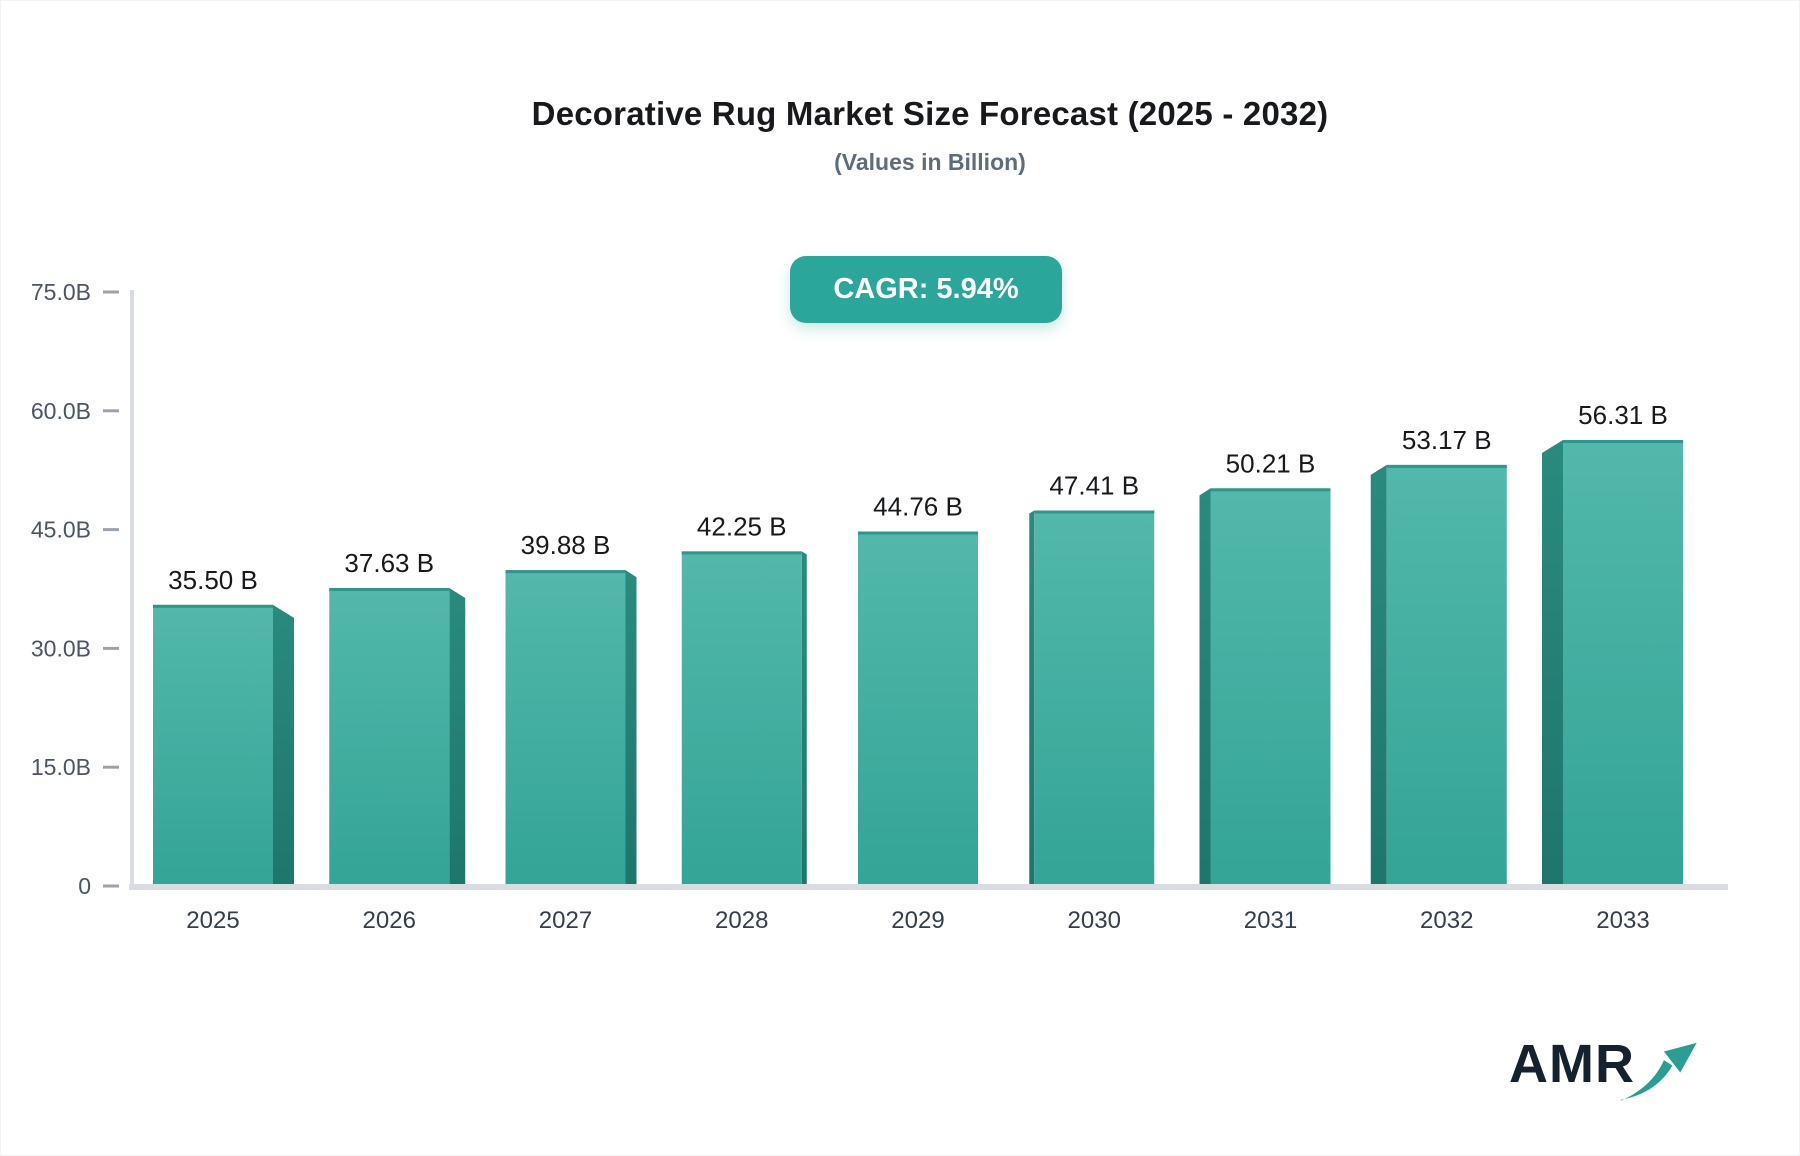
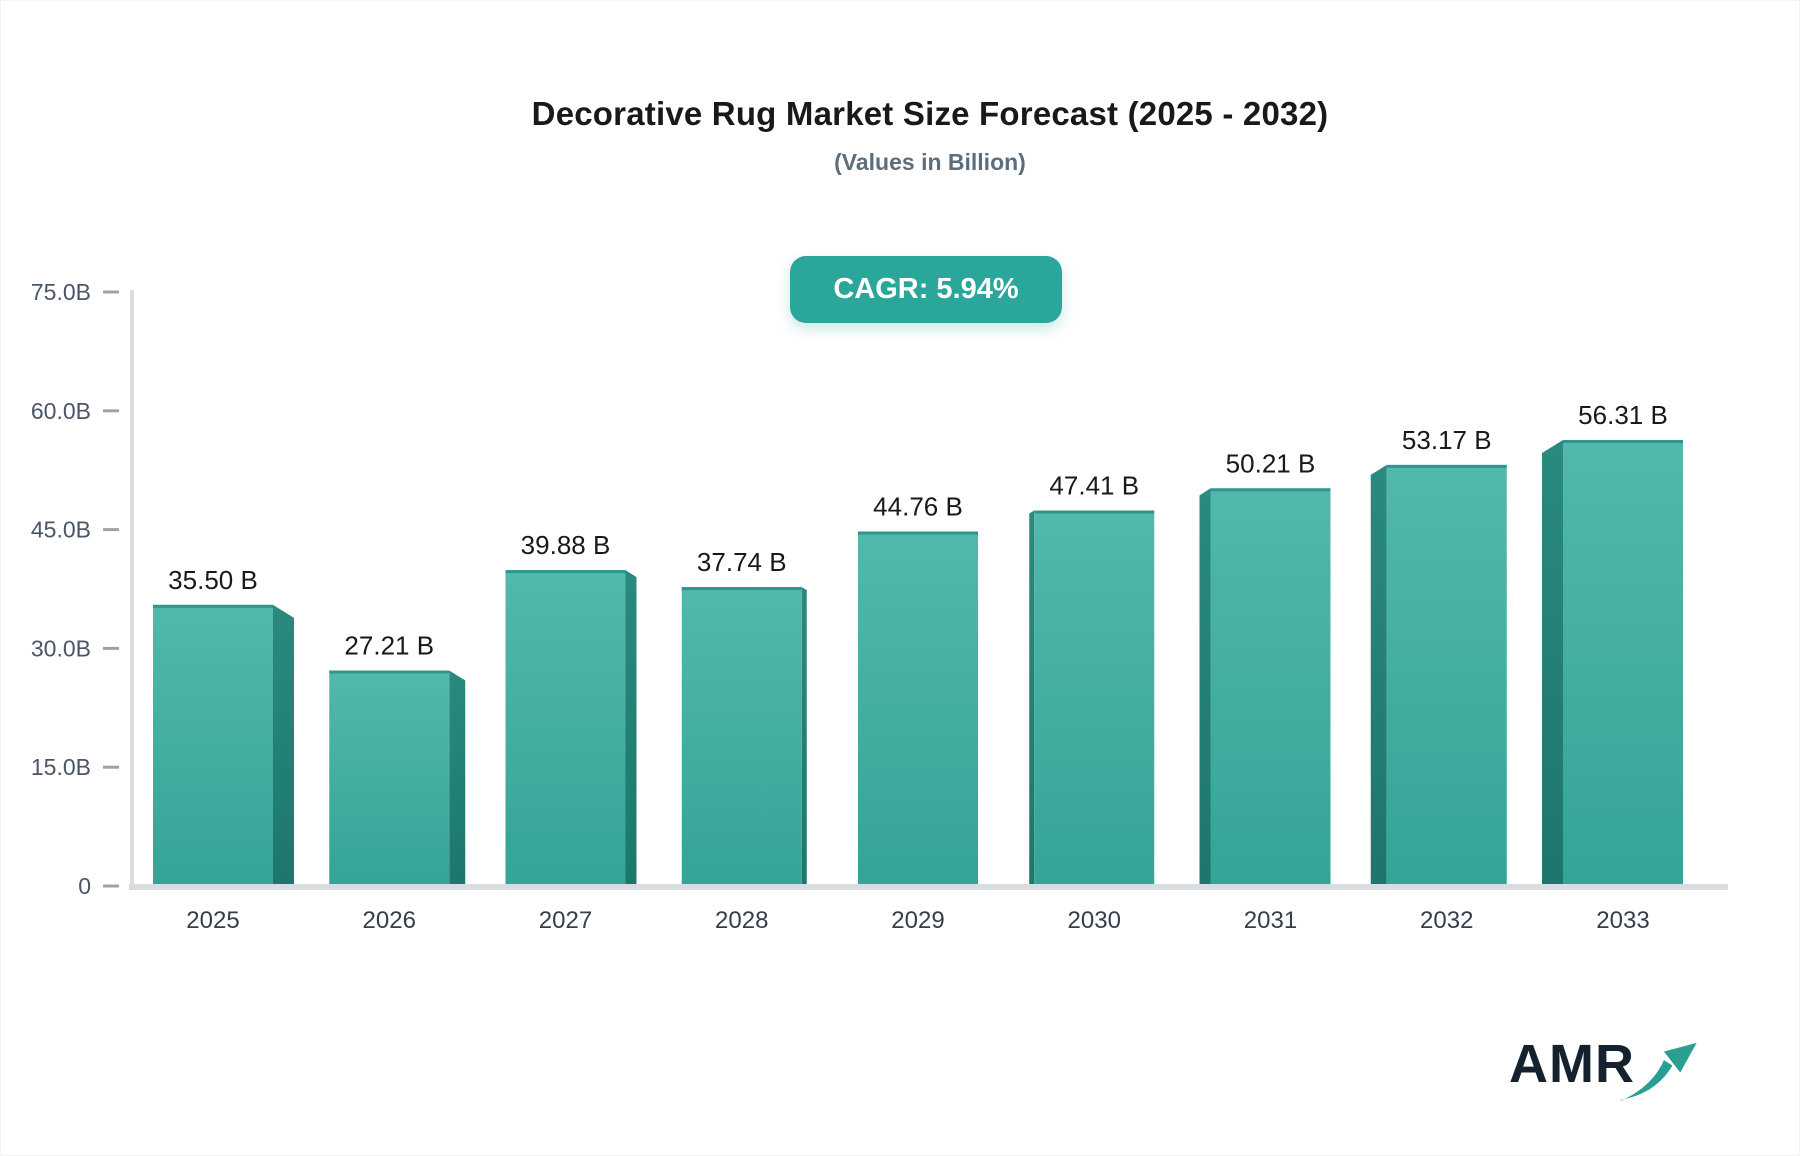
2026: 37.63 -> 27.21
2028: 42.25 -> 37.74
